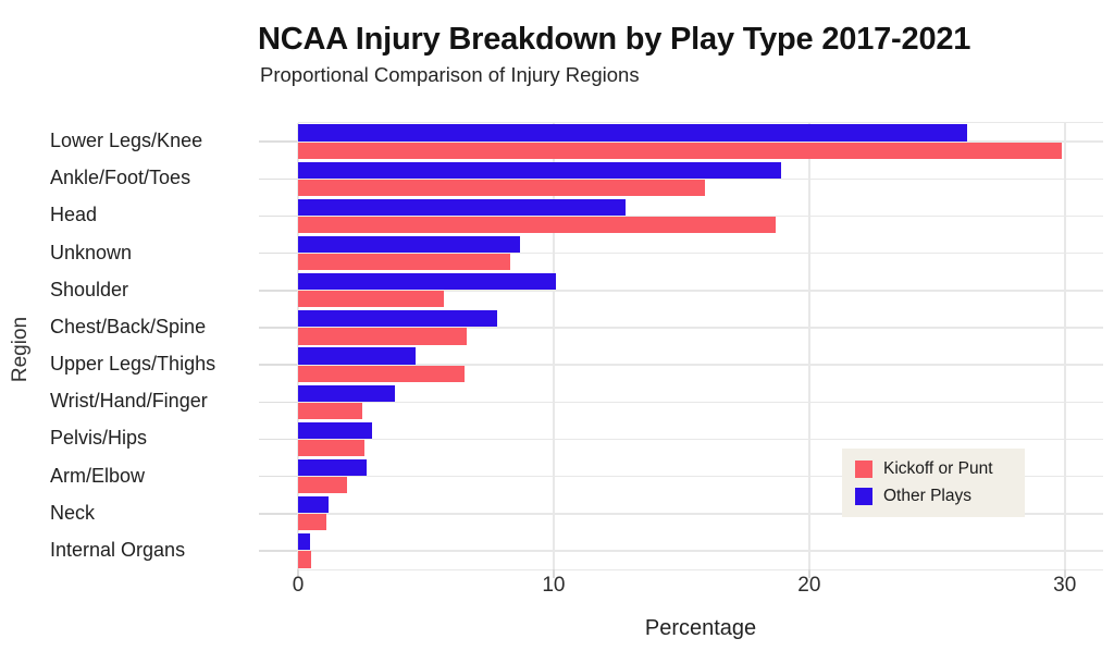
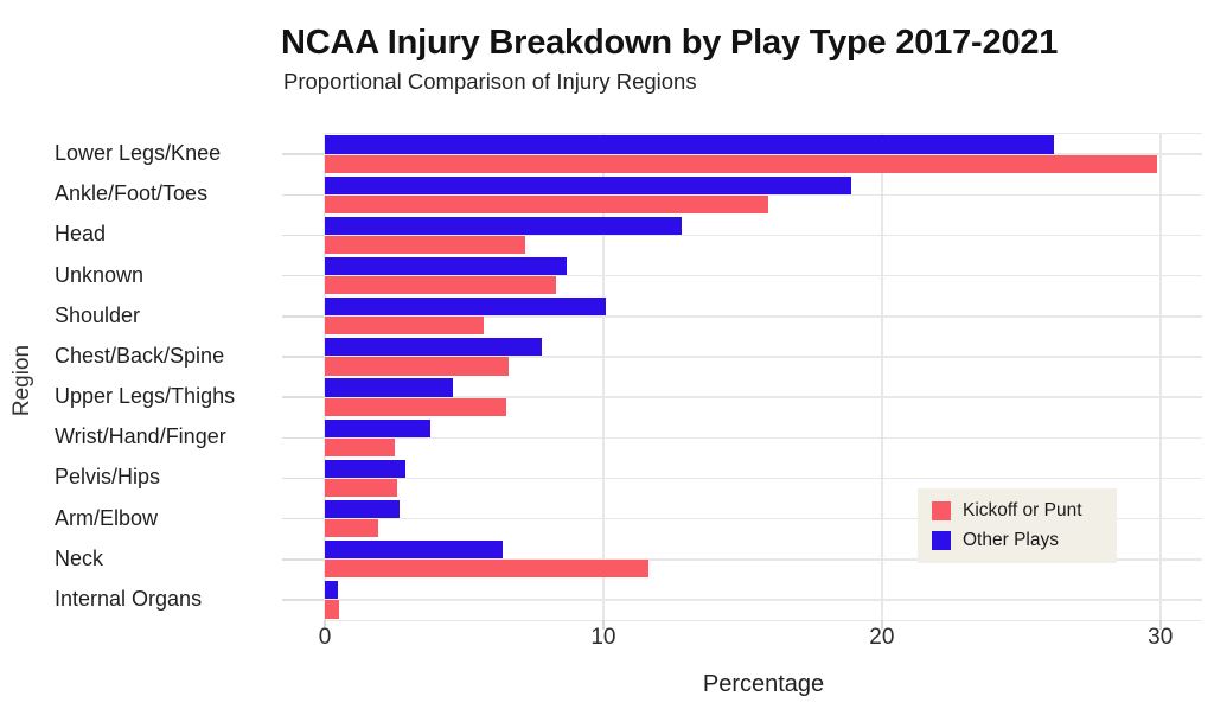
Kickoff or Punt/Head: 18.7 -> 7.2
Kickoff or Punt/Neck: 1.1 -> 11.6
Other Plays/Neck: 1.2 -> 6.4
